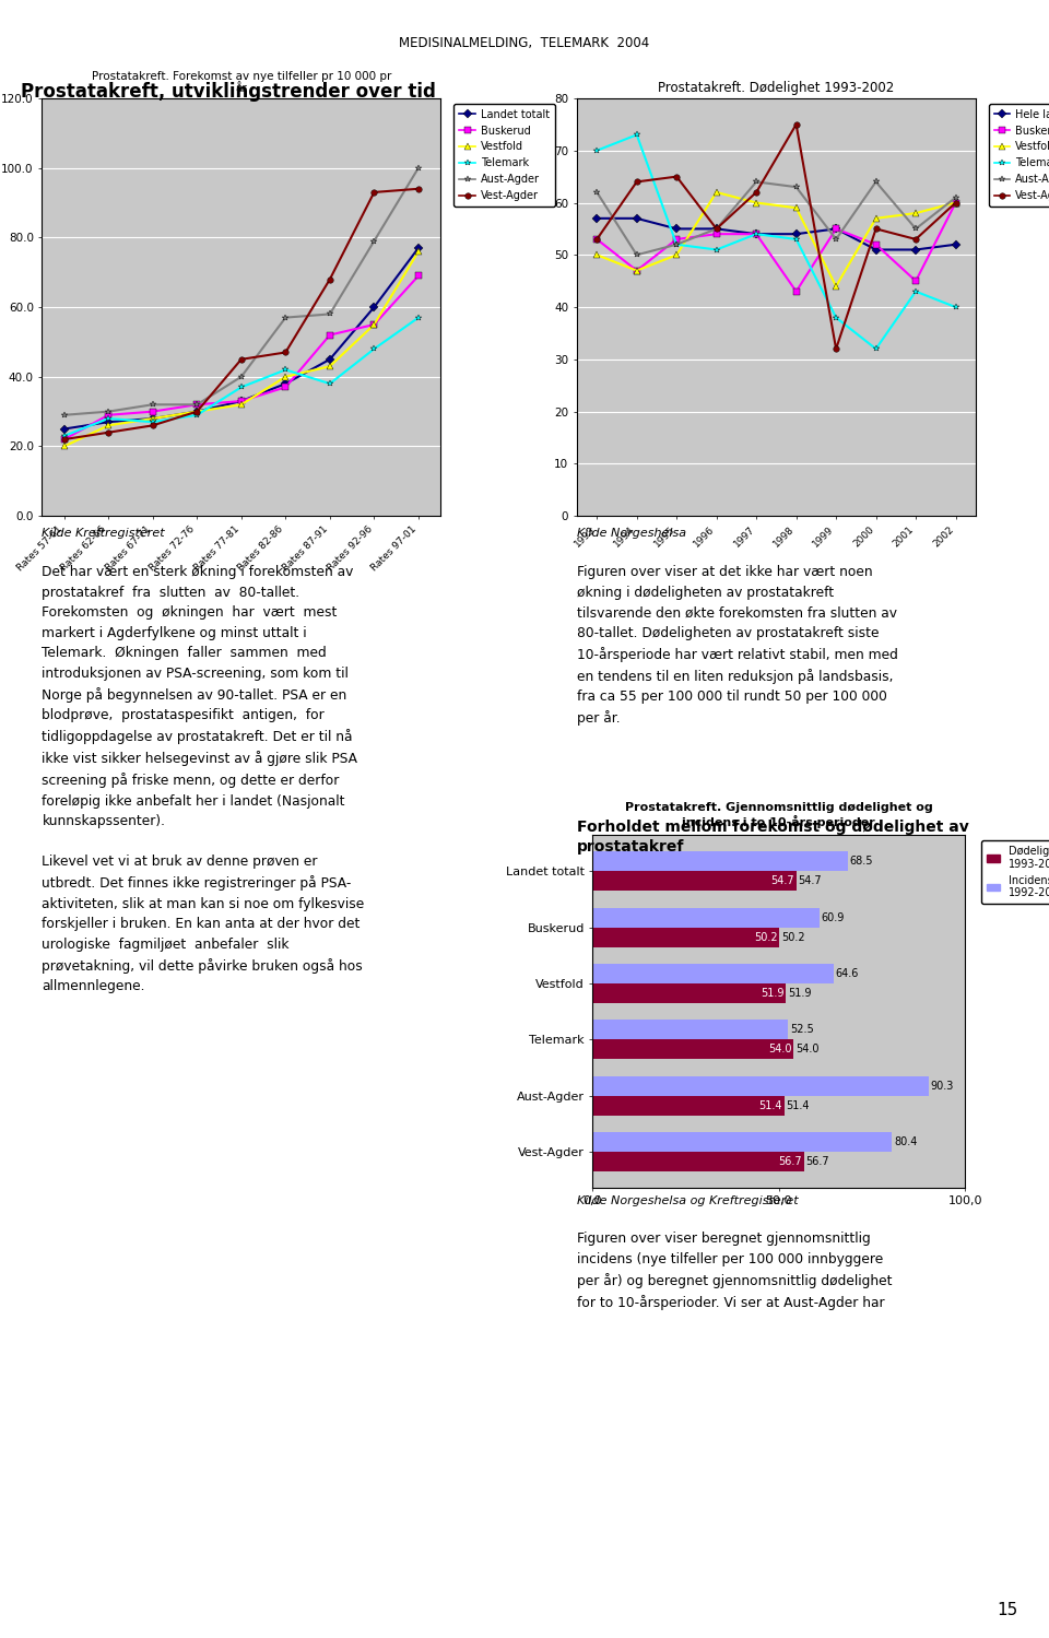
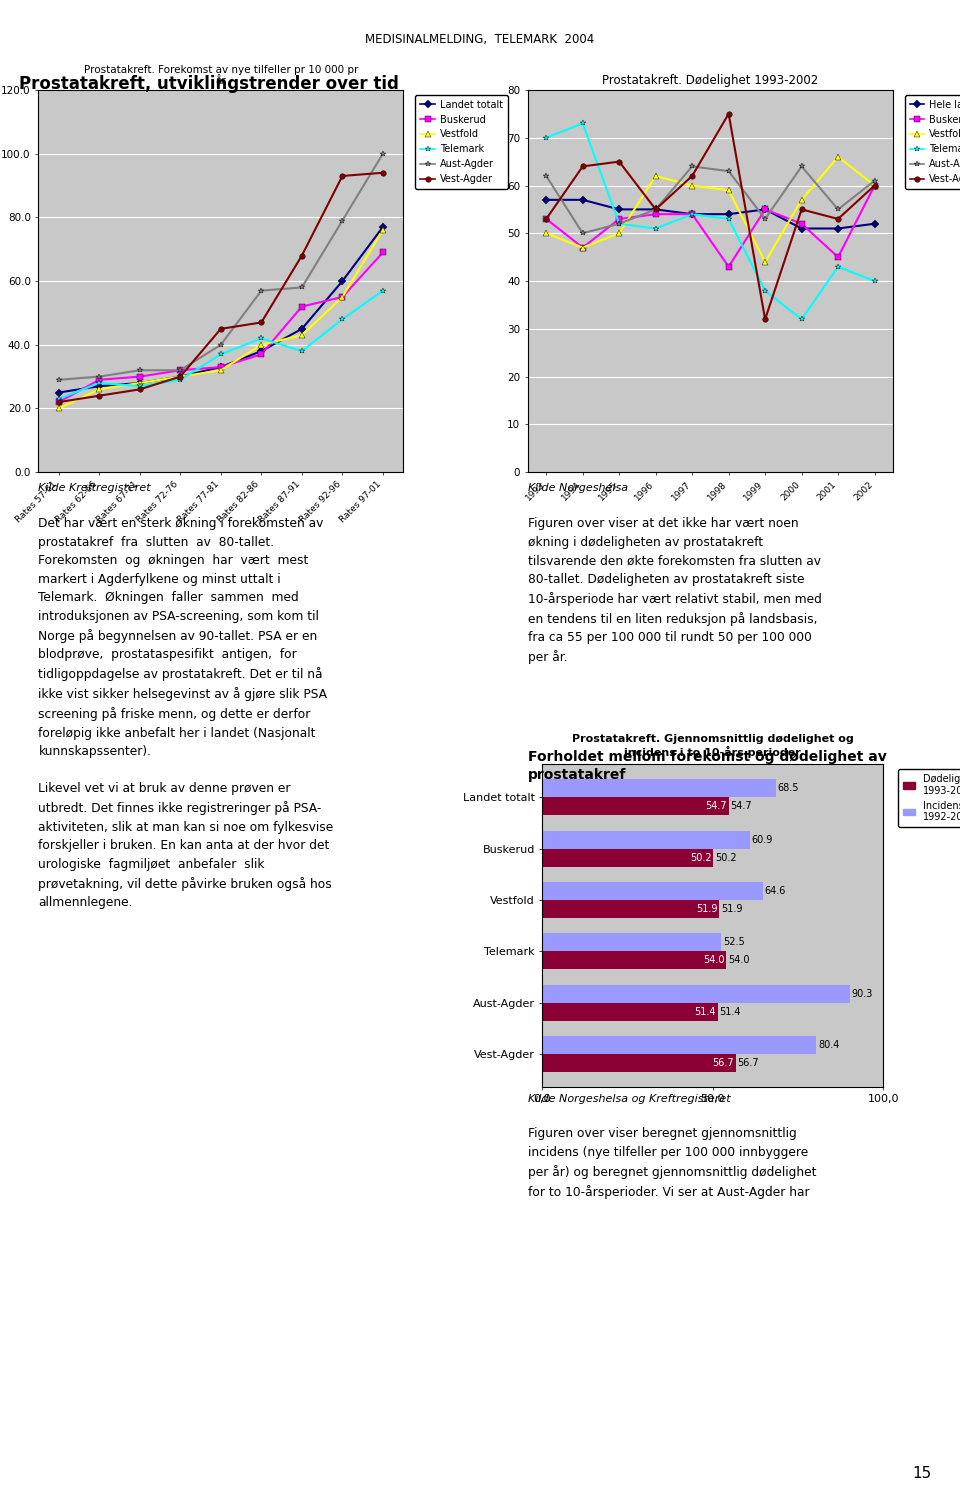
Prostatakreft. Dødelighet 1993-2002/Vestfold/2001: 58 -> 66
